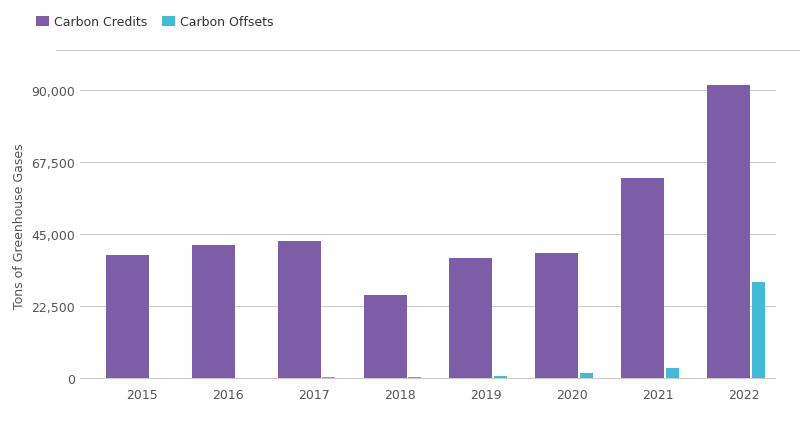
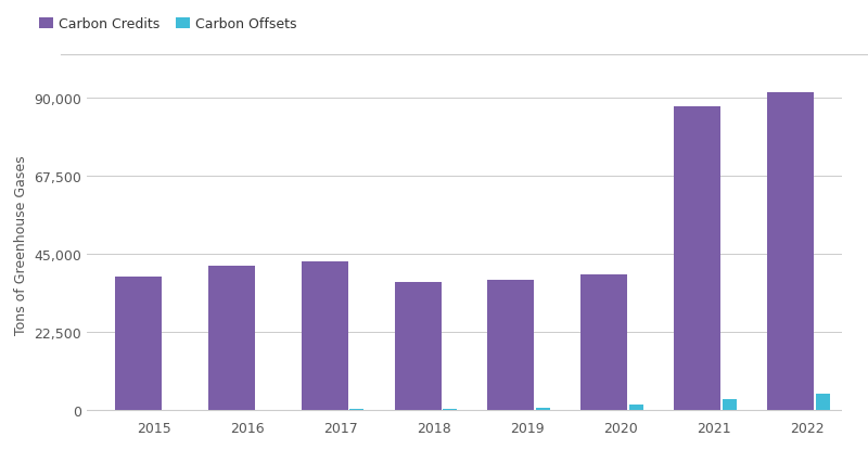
Carbon Credits/2018: 26,000 -> 37,000
Carbon Credits/2021: 62,500 -> 87,500
Carbon Offsets/2022: 30,000 -> 4,800
